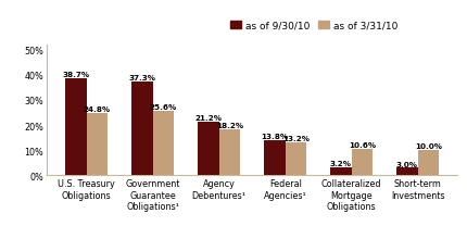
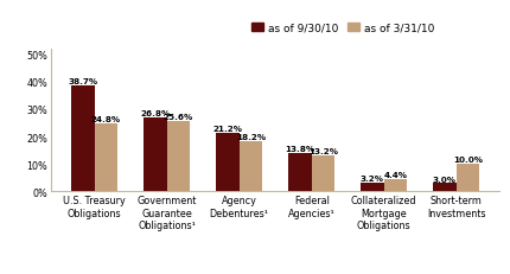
as of 9/30/10/Government Guarantee Obligations¹: 37.3% -> 26.8%
as of 3/31/10/Collateralized Mortgage Obligations: 10.6% -> 4.4%
